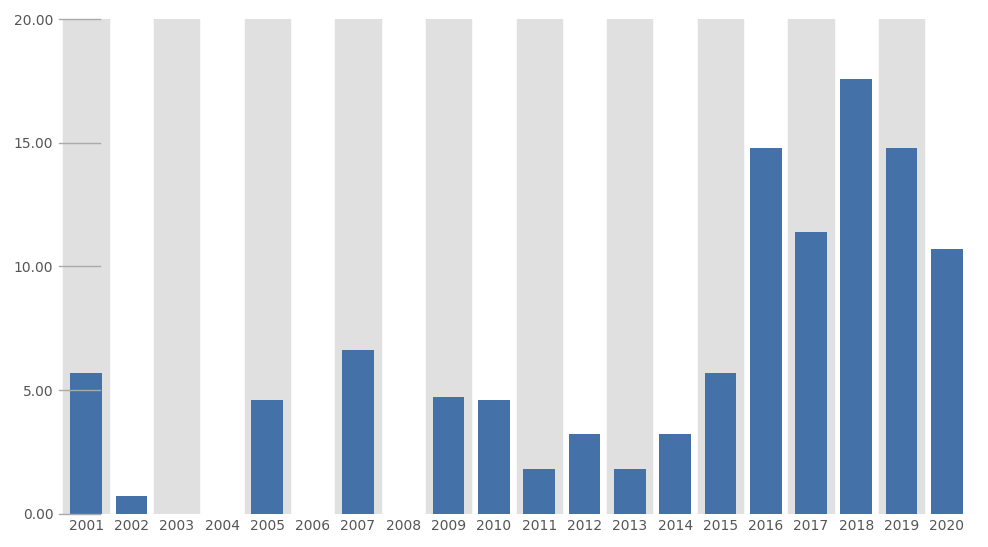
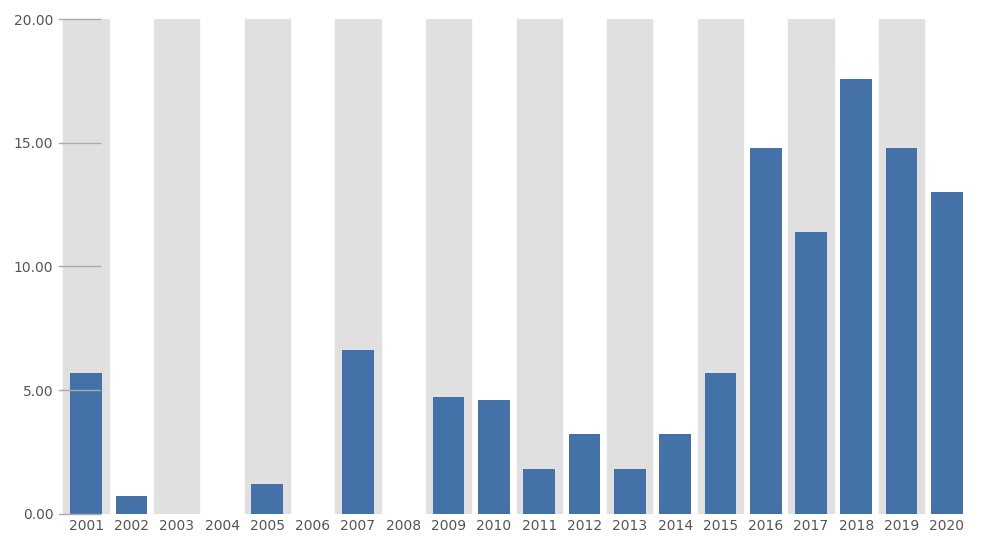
2005: 4.6 -> 1.2
2020: 10.7 -> 13.0
